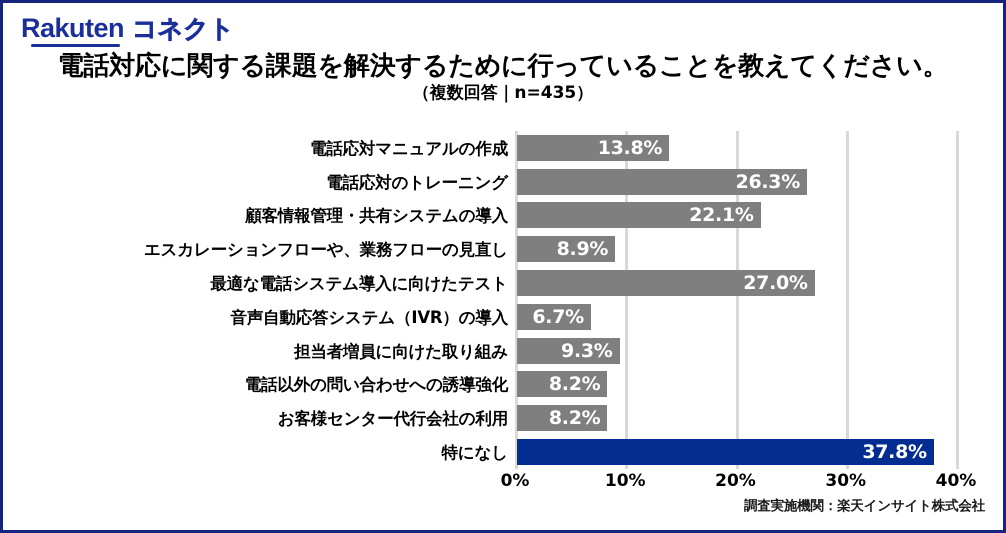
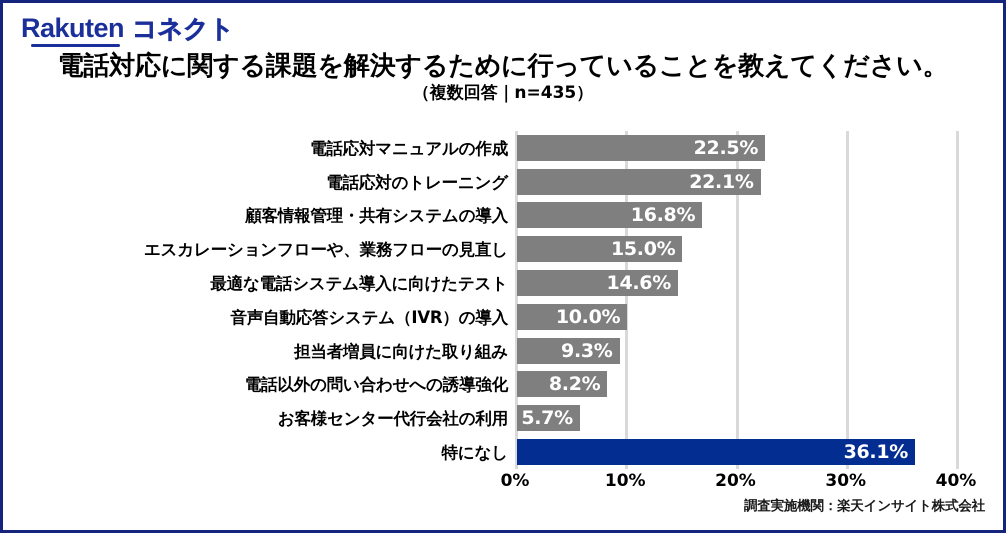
電話応対マニュアルの作成: 13.8% -> 22.5%
電話応対のトレーニング: 26.3% -> 22.1%
顧客情報管理・共有システムの導入: 22.1% -> 16.8%
エスカレーションフローや、業務フローの見直し: 8.9% -> 15.0%
最適な電話システム導入に向けたテスト: 27.0% -> 14.6%
音声自動応答システム（IVR）の導入: 6.7% -> 10.0%
お客様センター代行会社の利用: 8.2% -> 5.7%
特になし: 37.8% -> 36.1%
